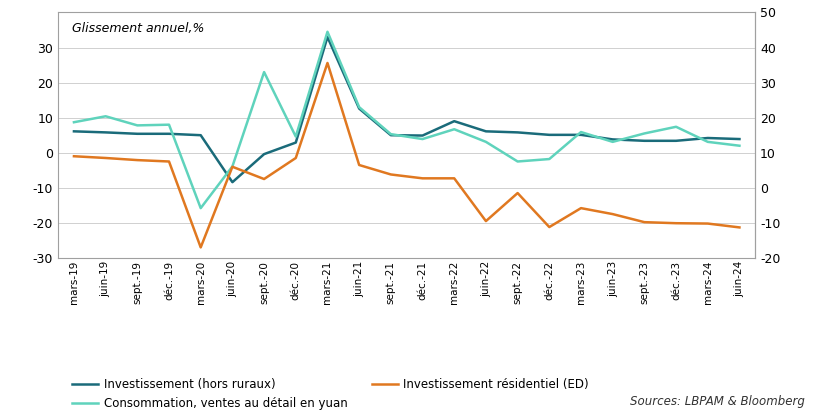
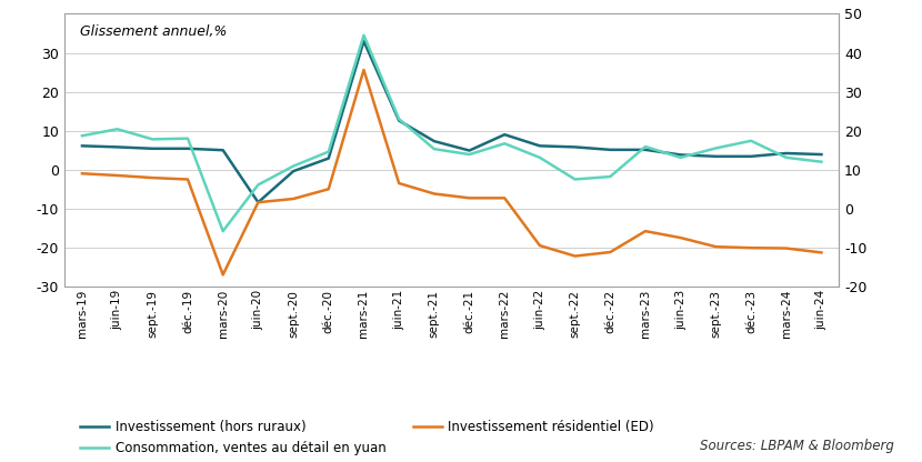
Investissement résidentiel (ED)/juin-20: -4.0 -> -8.4
Consommation, ventes au détail en yuan/sept.-20: 23.0 -> 0.9
Investissement résidentiel (ED)/déc.-20: -1.5 -> -5.0
Investissement (hors ruraux)/sept.-21: 5.0 -> 7.3
Investissement résidentiel (ED)/sept.-22: -11.5 -> -22.2
